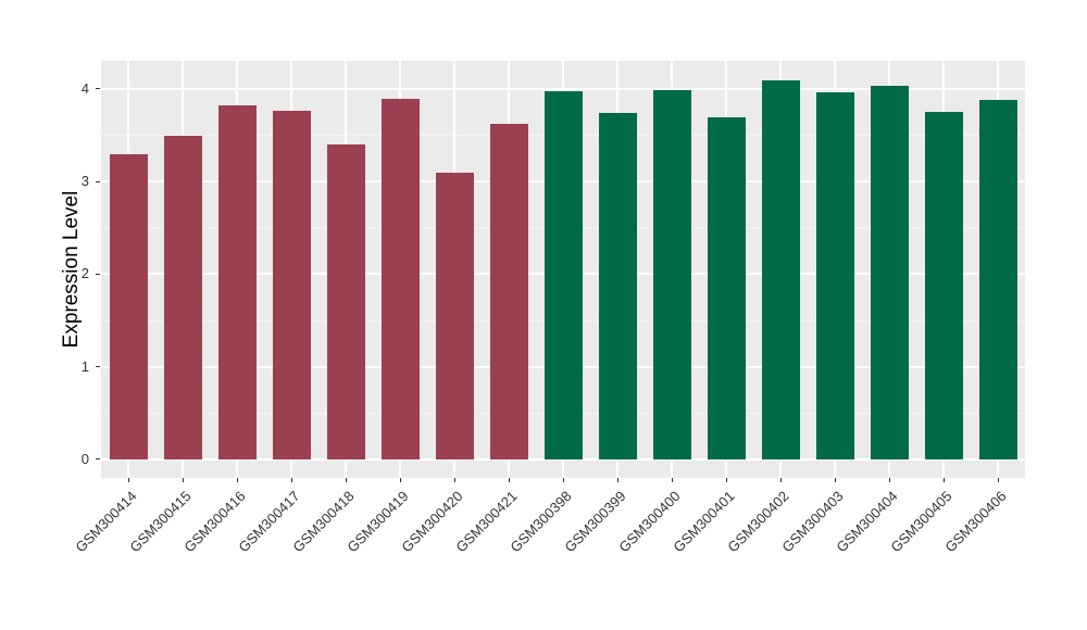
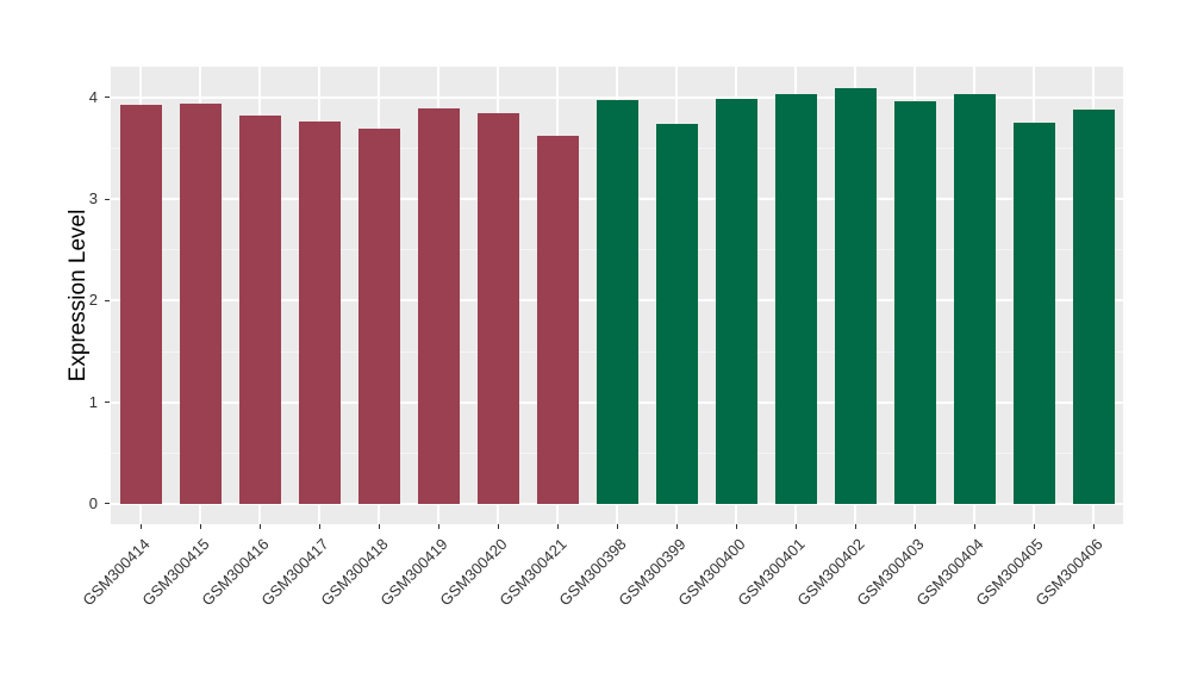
GSM300414: 3.3 -> 3.9
GSM300415: 3.5 -> 3.9
GSM300418: 3.4 -> 3.7
GSM300420: 3.1 -> 3.9
GSM300401: 3.7 -> 4.0
